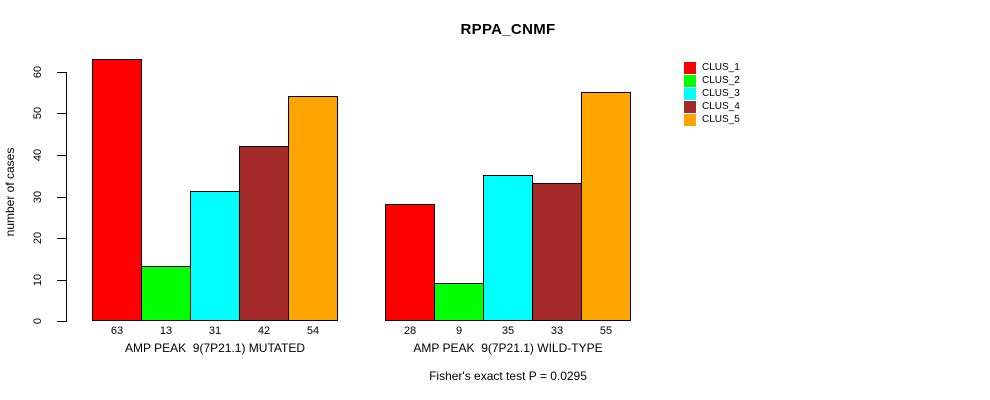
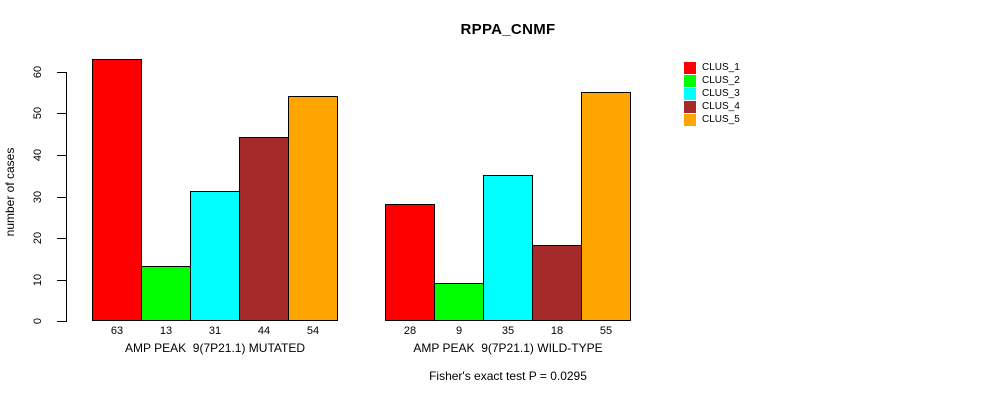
CLUS_4/AMP PEAK 9(7P21.1) MUTATED: 42 -> 44
CLUS_4/AMP PEAK 9(7P21.1) WILD-TYPE: 33 -> 18
